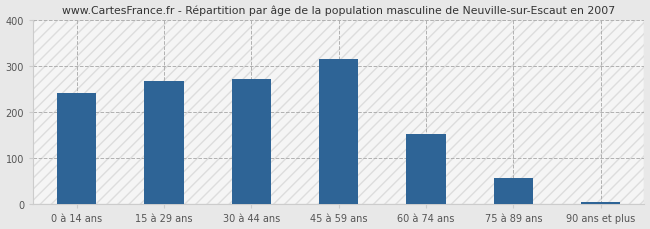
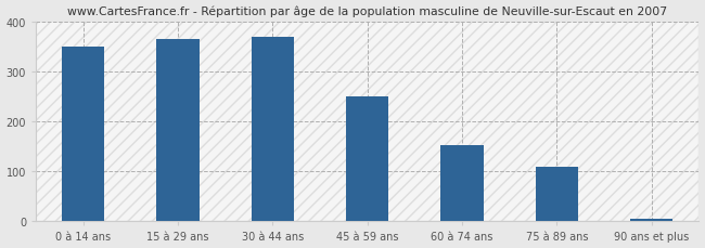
0 à 14 ans: 242 -> 350
15 à 29 ans: 267 -> 365
30 à 44 ans: 273 -> 370
45 à 59 ans: 315 -> 250
75 à 89 ans: 57 -> 110
